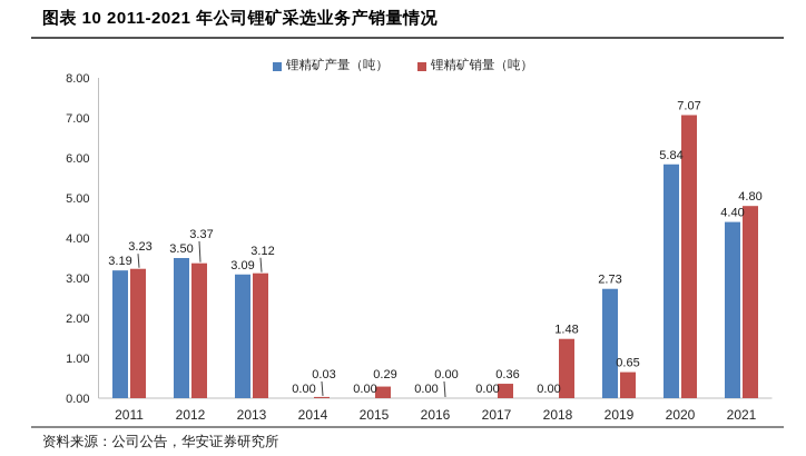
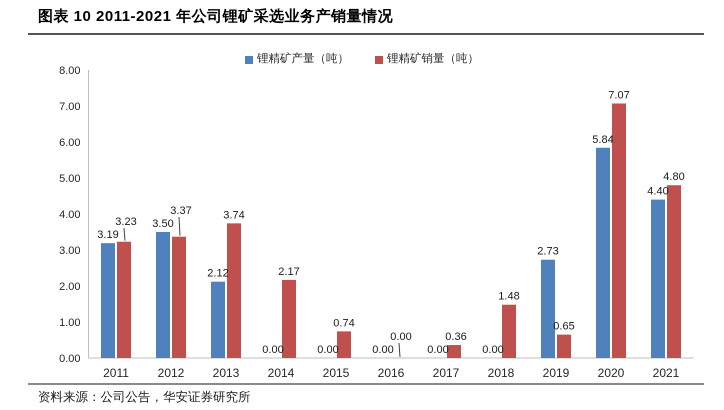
锂精矿产量（吨）/2013: 3.09 -> 2.12
锂精矿销量（吨）/2013: 3.12 -> 3.74
锂精矿销量（吨）/2014: 0.03 -> 2.17
锂精矿销量（吨）/2015: 0.29 -> 0.74
